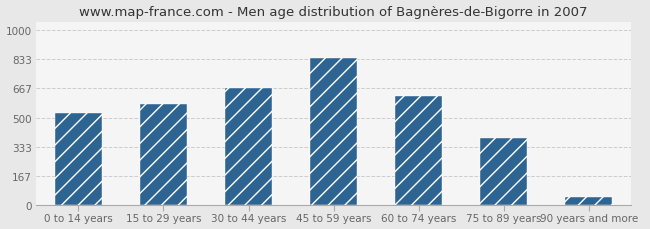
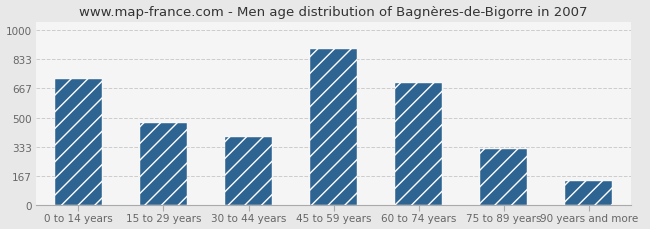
0 to 14 years: 530 -> 720
15 to 29 years: 580 -> 470
30 to 44 years: 670 -> 390
45 to 59 years: 840 -> 890
60 to 74 years: 620 -> 700
75 to 89 years: 380 -> 320
90 years and more: 40 -> 140
